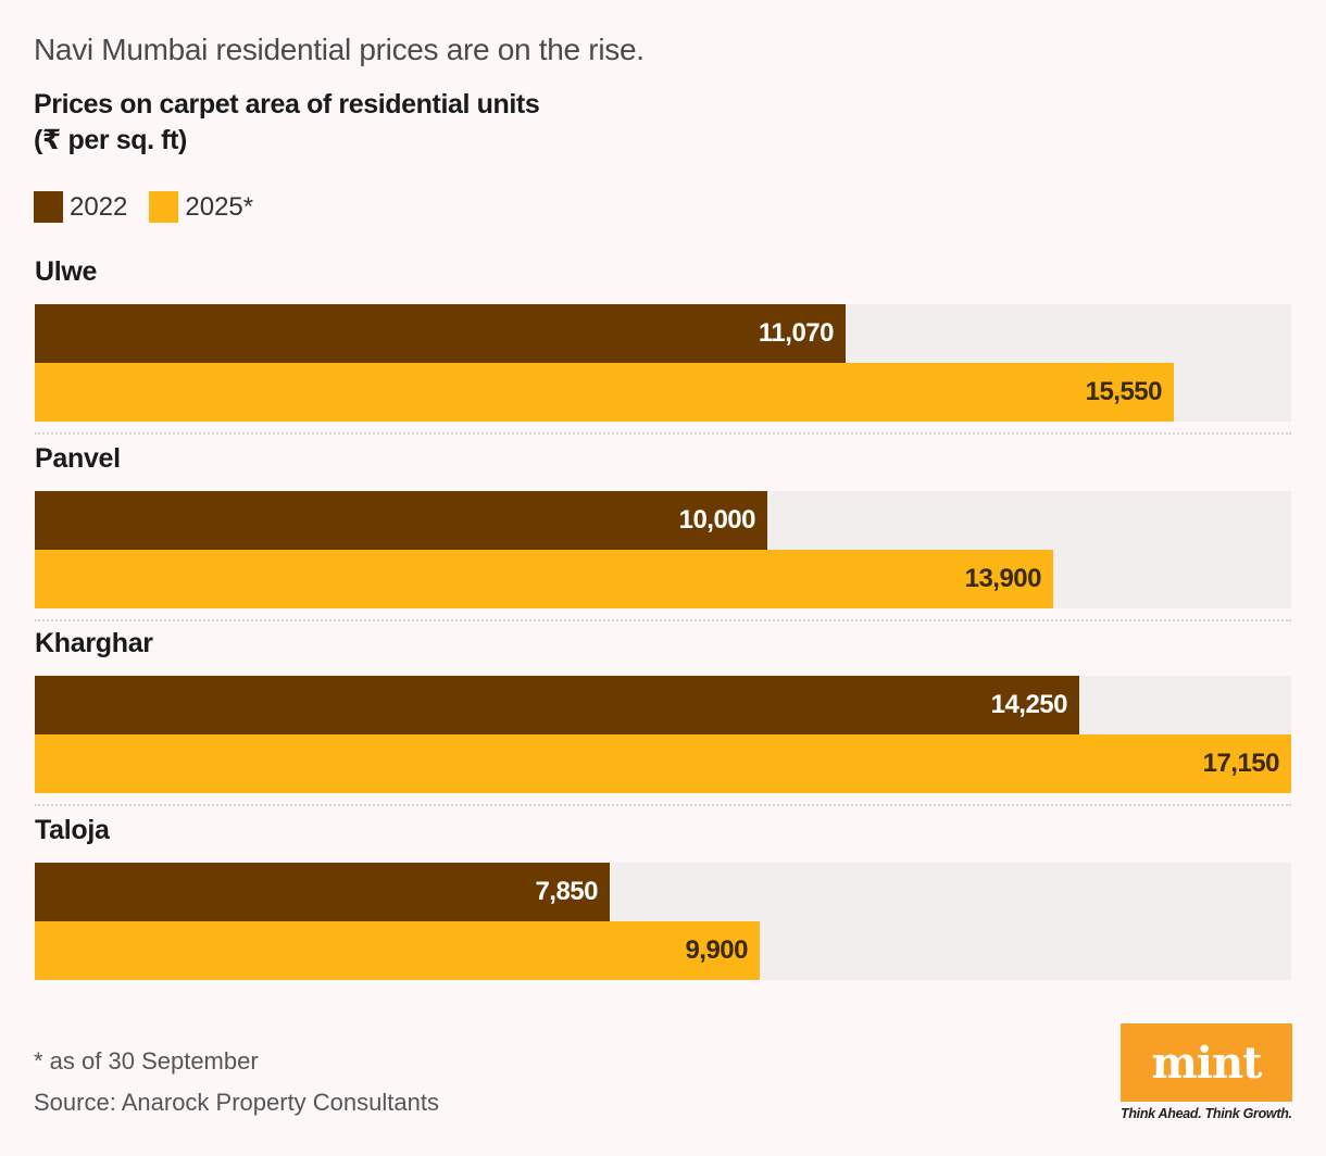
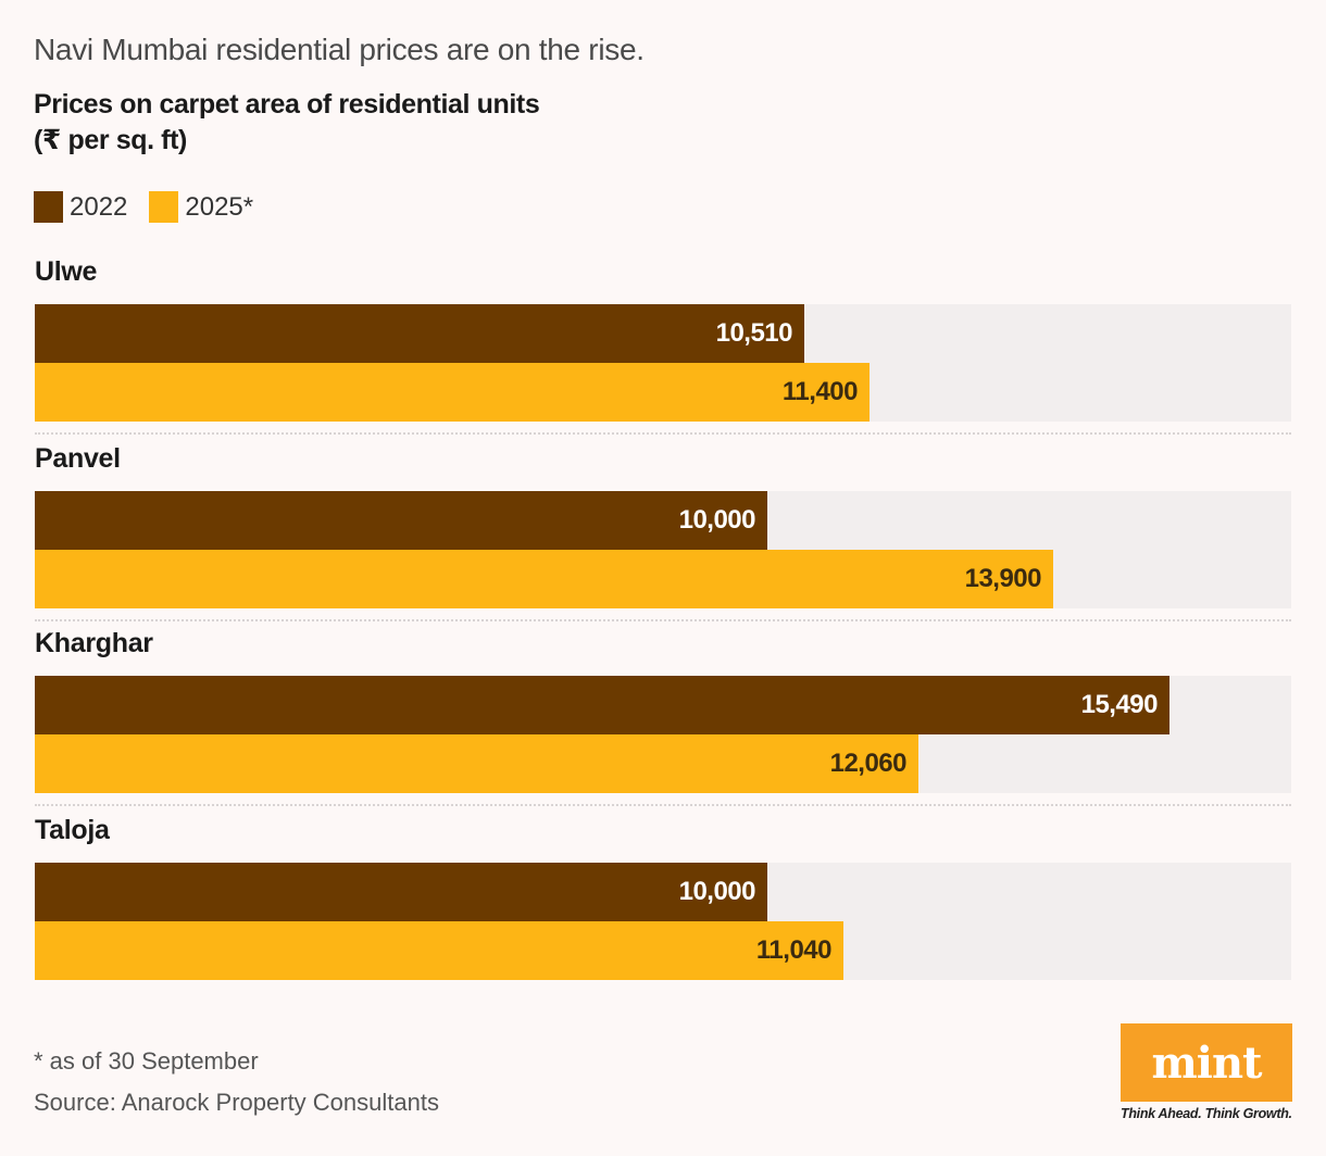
2022/Ulwe: 11,070 -> 10,510
2025*/Ulwe: 15,550 -> 11,400
2022/Kharghar: 14,250 -> 15,490
2025*/Kharghar: 17,150 -> 12,060
2022/Taloja: 7,850 -> 10,000
2025*/Taloja: 9,900 -> 11,040
